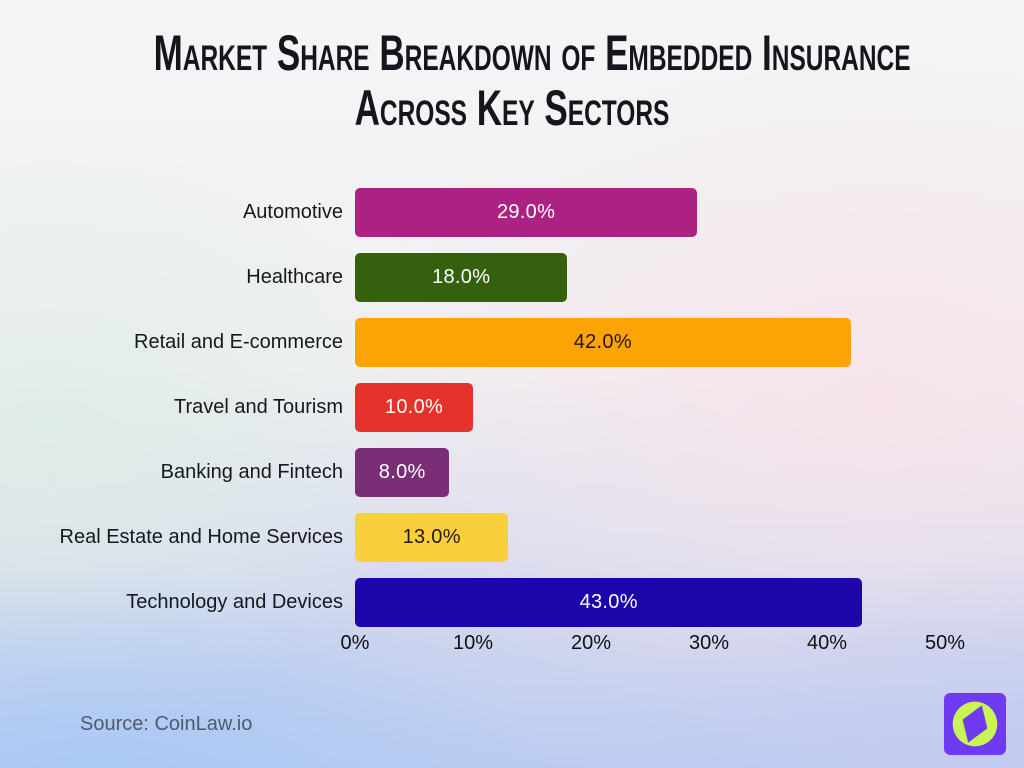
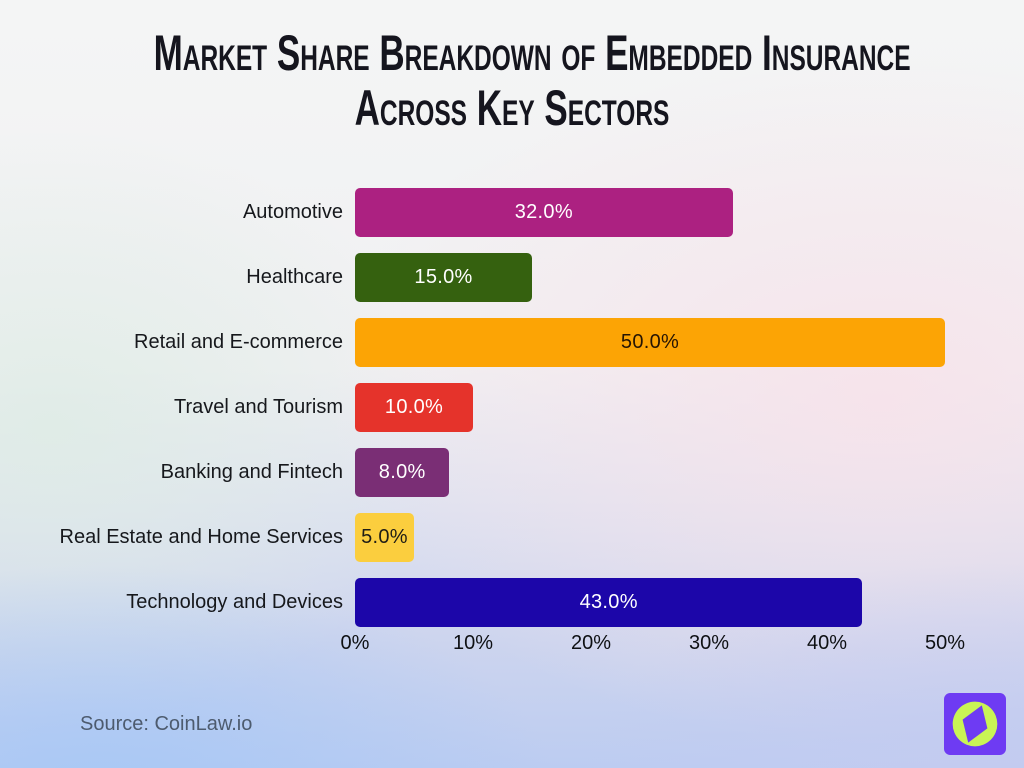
Automotive: 29.0% -> 32.0%
Healthcare: 18.0% -> 15.0%
Retail and E-commerce: 42.0% -> 50.0%
Real Estate and Home Services: 13.0% -> 5.0%
